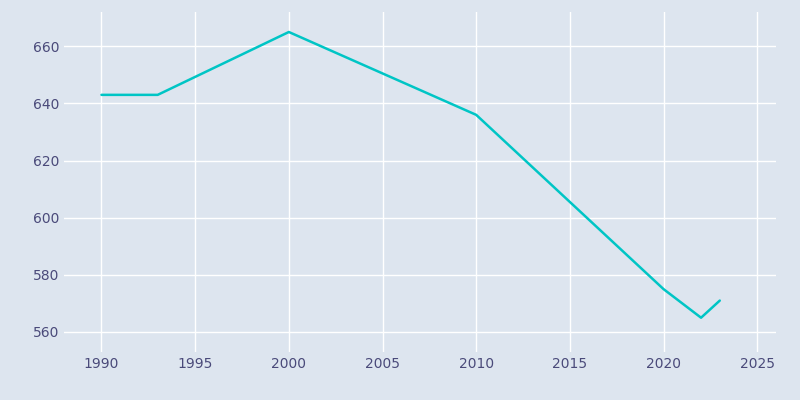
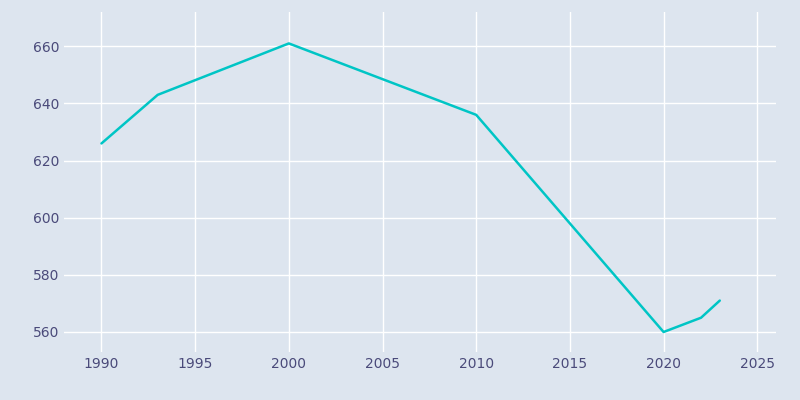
1990: 643 -> 626
2000: 665 -> 661
2020: 575 -> 560
